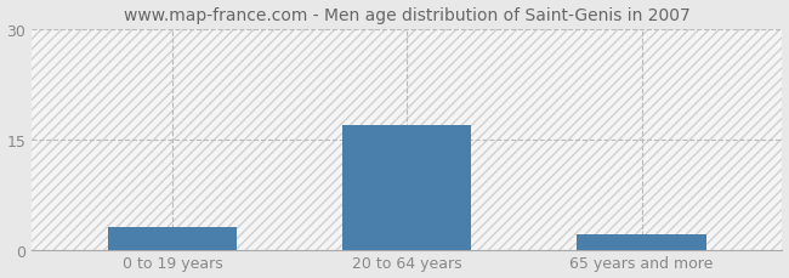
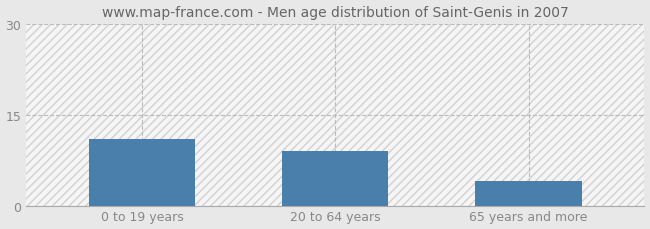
0 to 19 years: 3 -> 11
20 to 64 years: 17 -> 9
65 years and more: 2 -> 4
